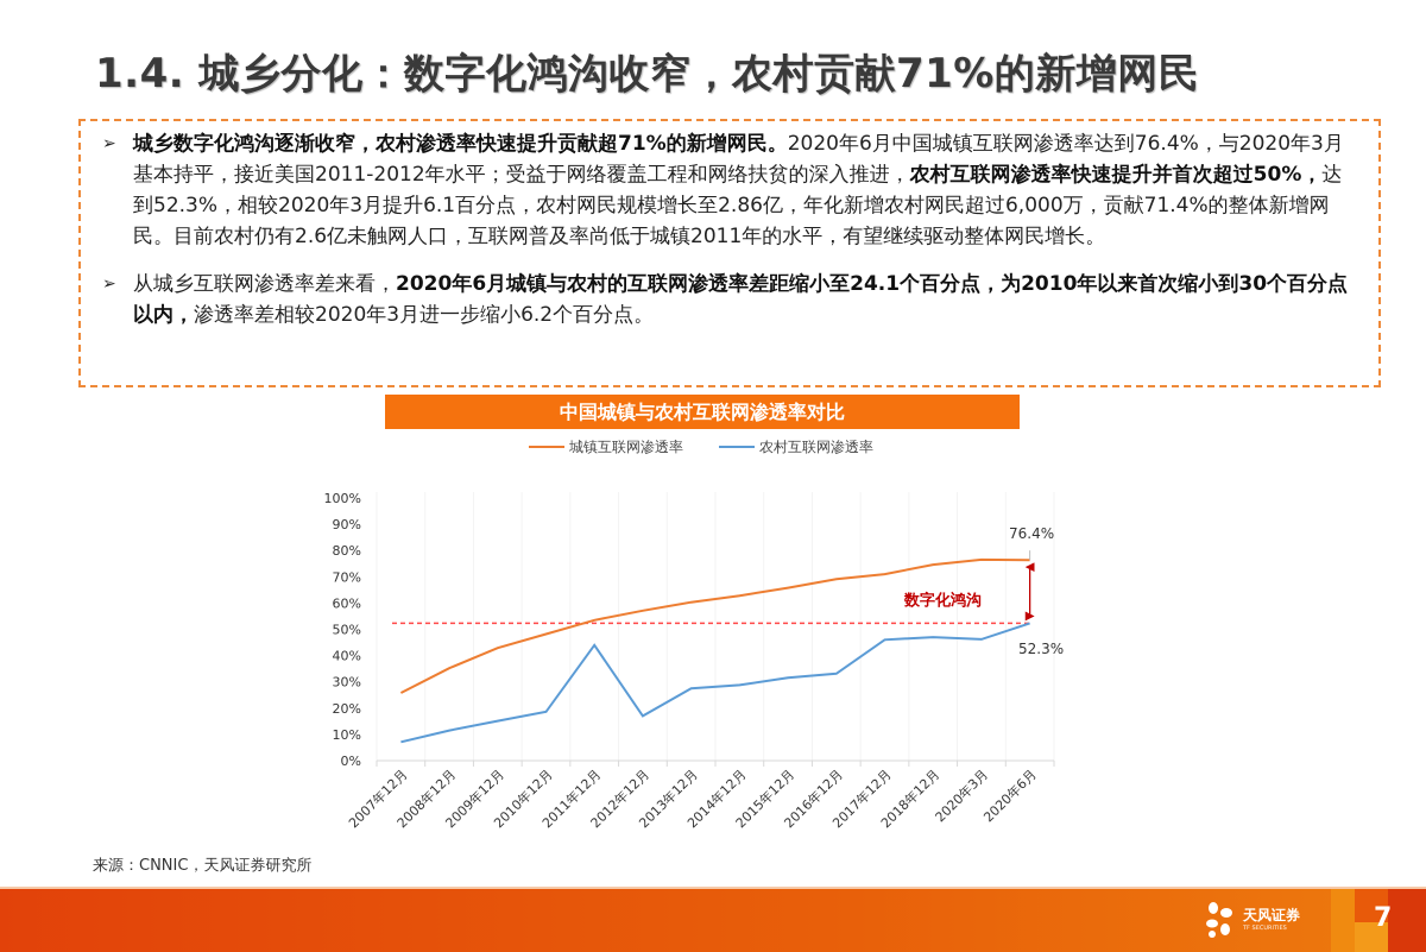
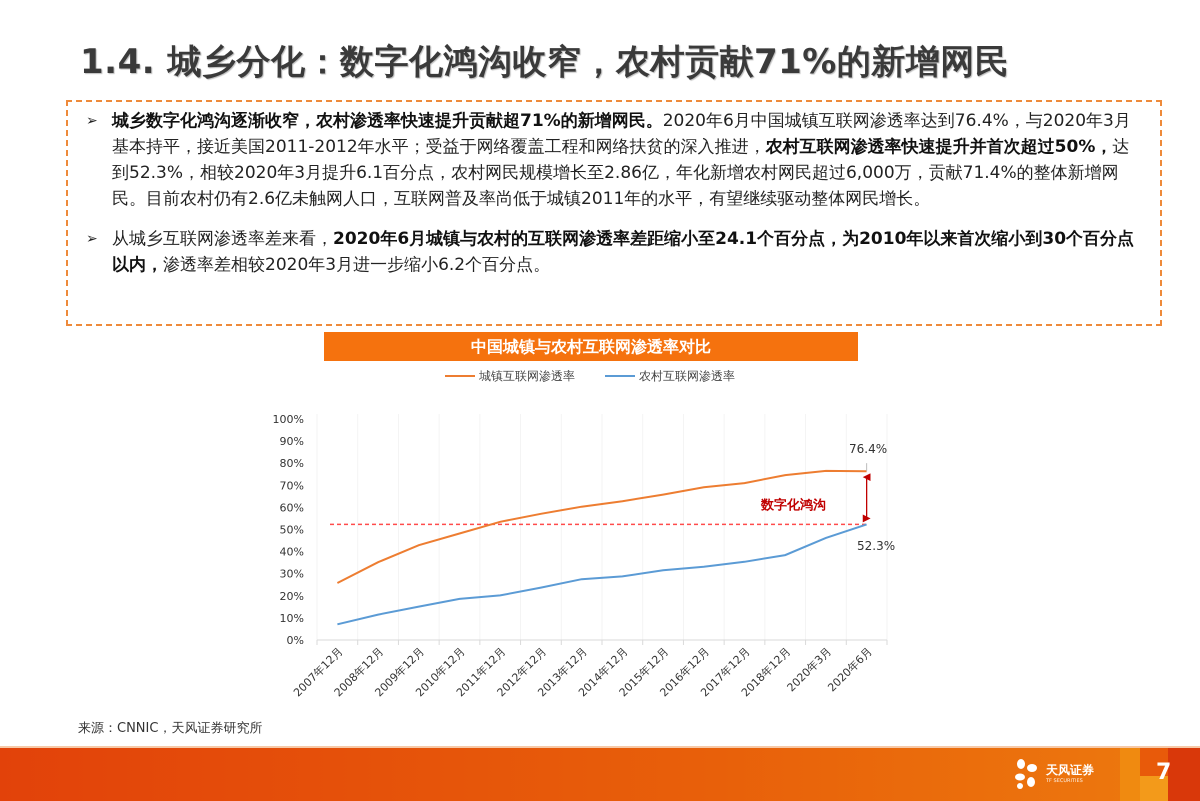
农村互联网渗透率/2011年12月: 44% -> 20%
农村互联网渗透率/2012年12月: 17% -> 24%
农村互联网渗透率/2017年12月: 46% -> 35%
农村互联网渗透率/2018年12月: 47% -> 38%
